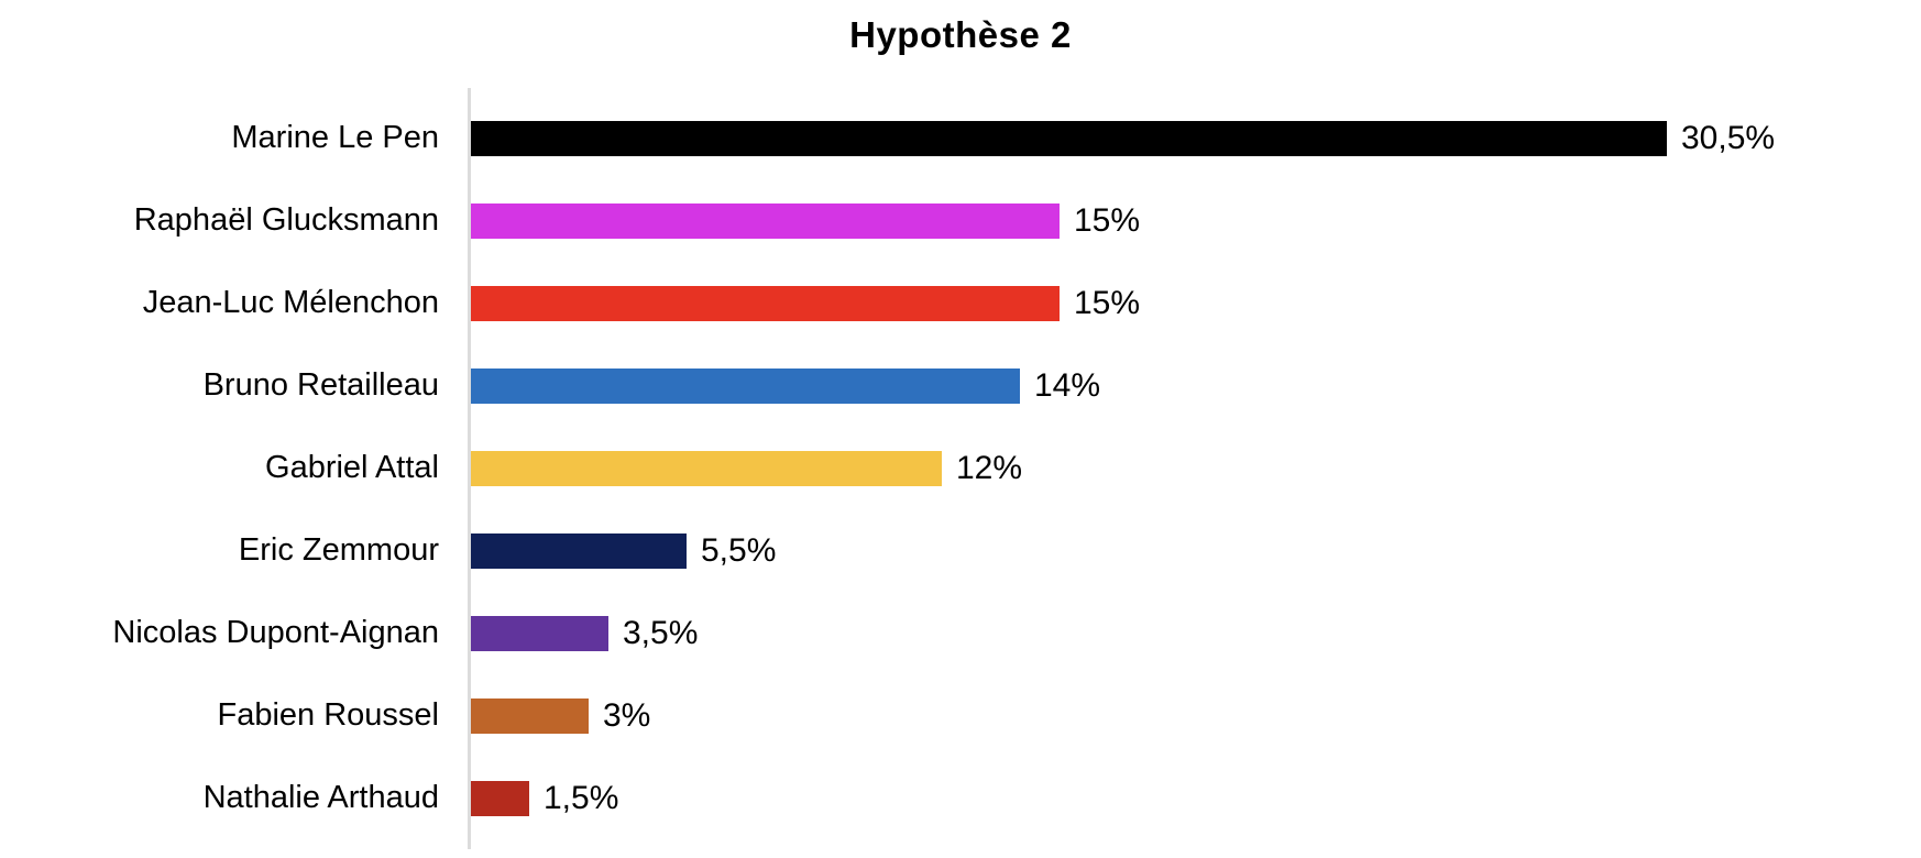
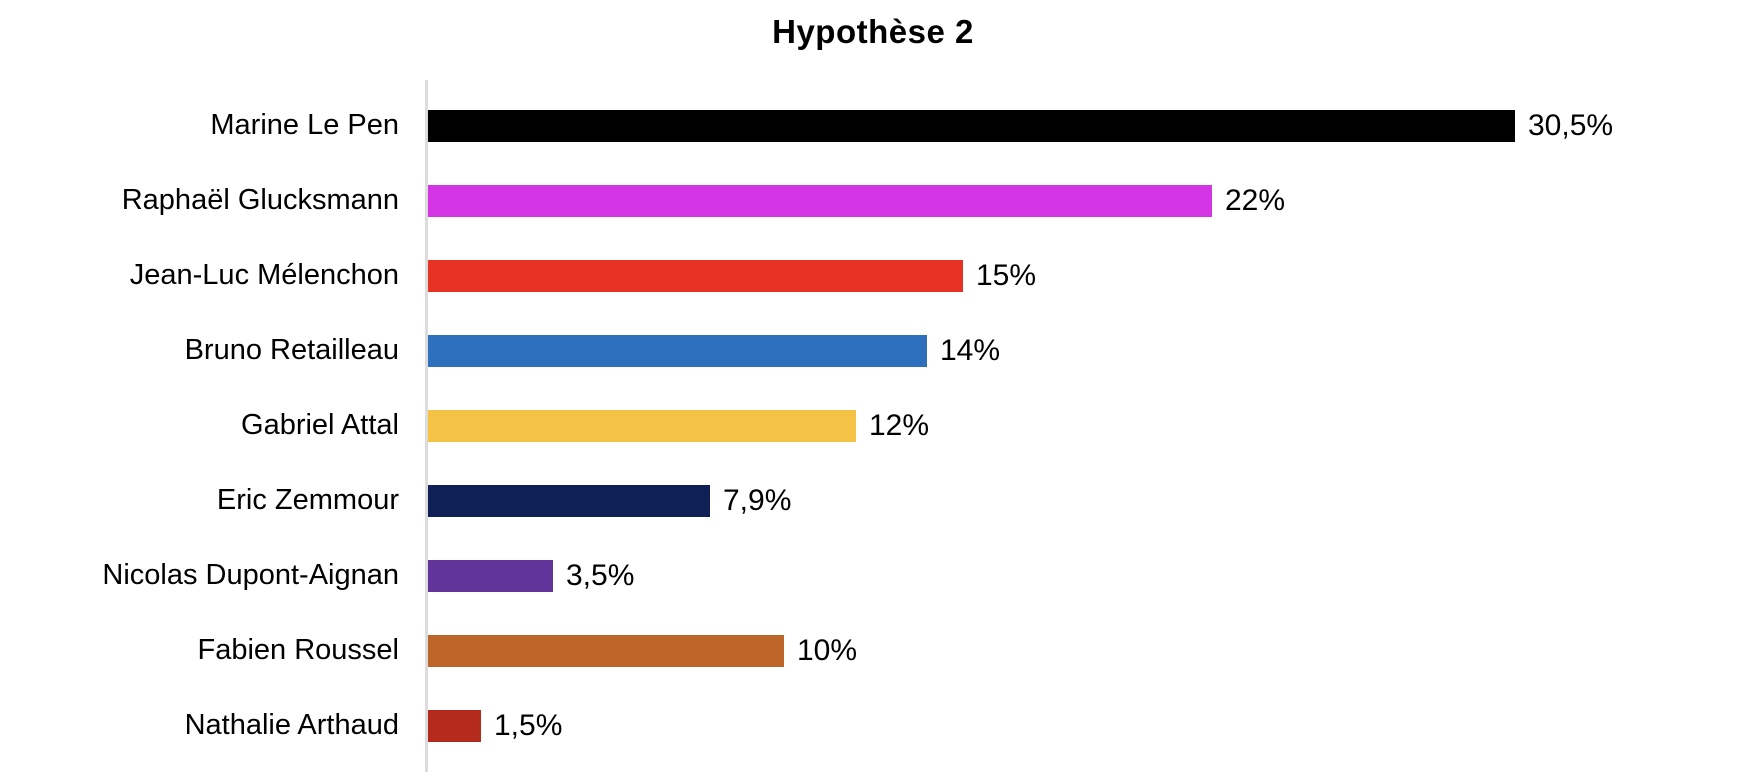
Raphaël Glucksmann: 15% -> 22%
Eric Zemmour: 5,5% -> 7,9%
Fabien Roussel: 3% -> 10%
